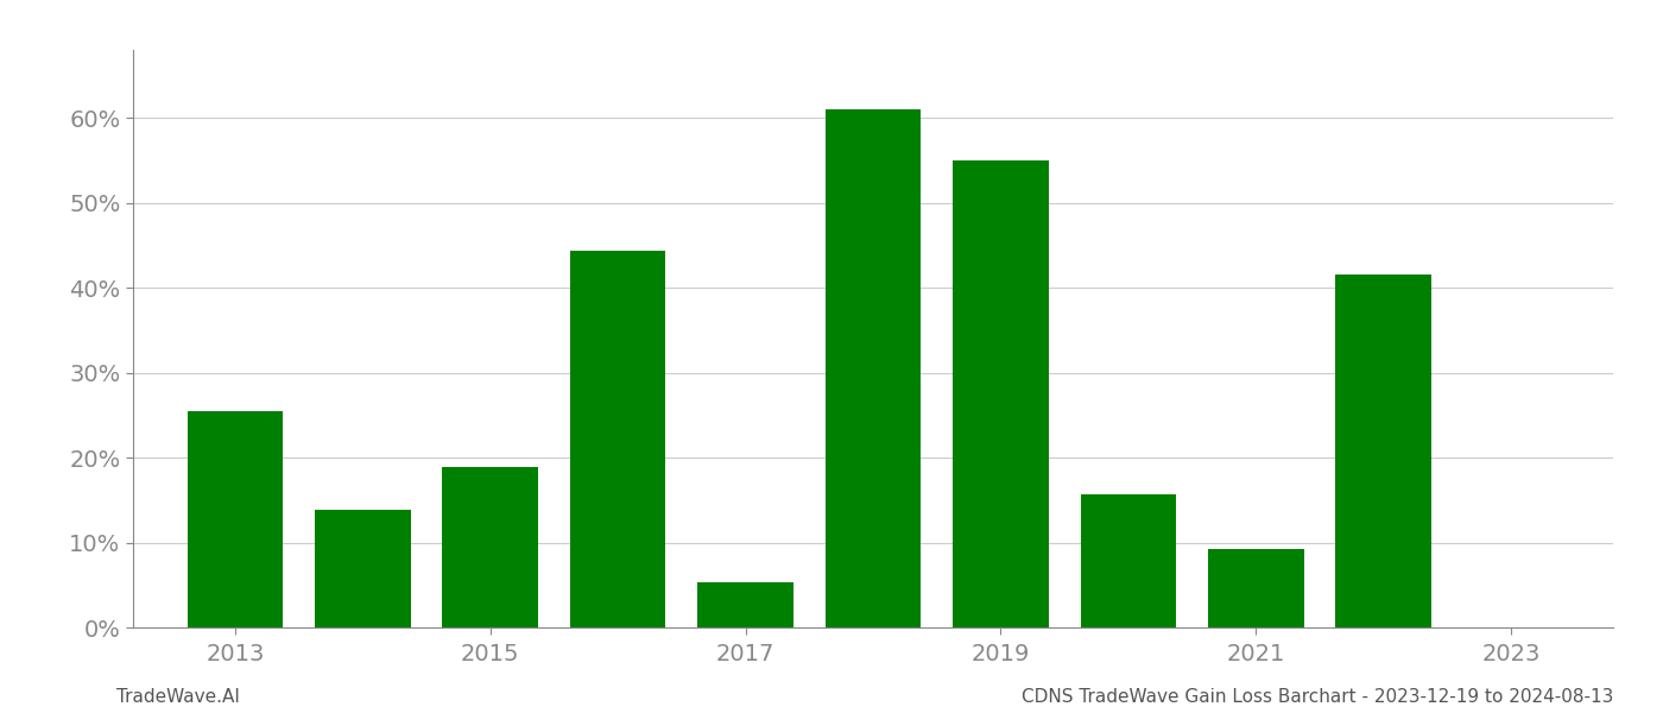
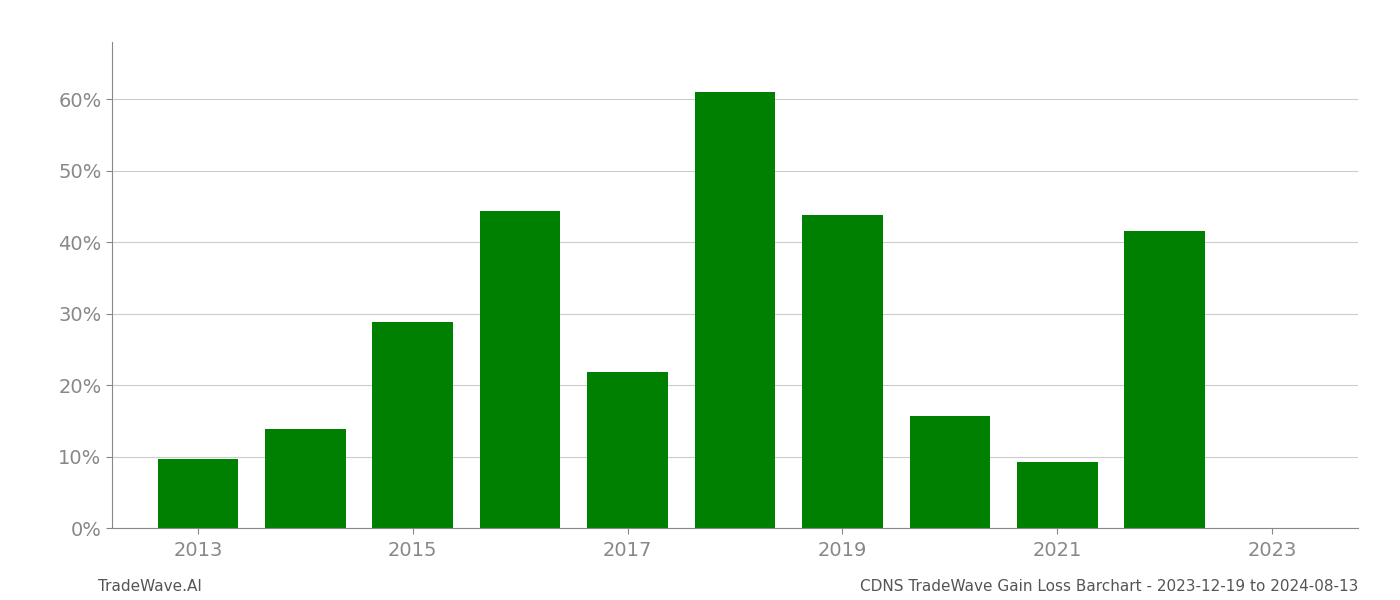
2013: 25.5% -> 9.6%
2015: 18.9% -> 28.8%
2017: 5.3% -> 21.8%
2019: 55.0% -> 43.8%
